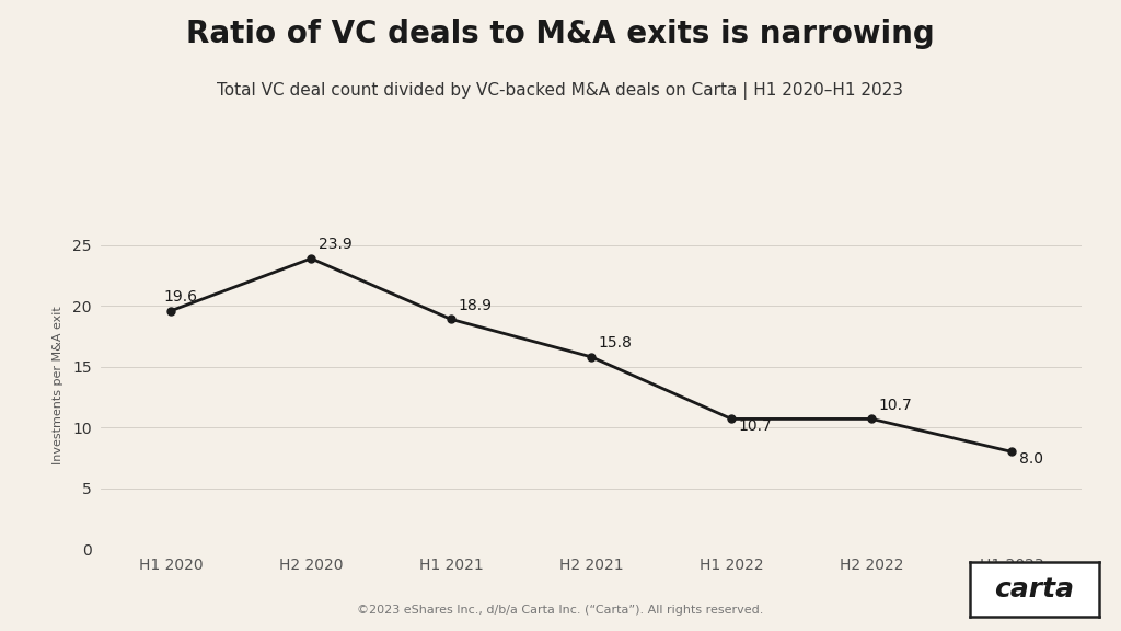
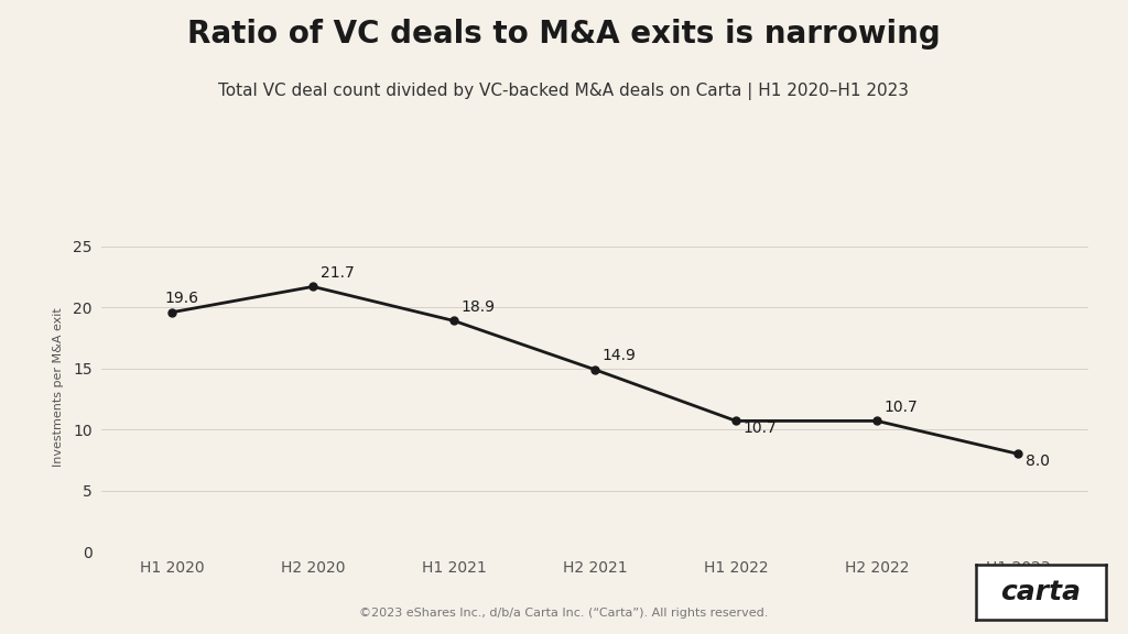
H2 2020: 23.9 -> 21.7
H2 2021: 15.8 -> 14.9
